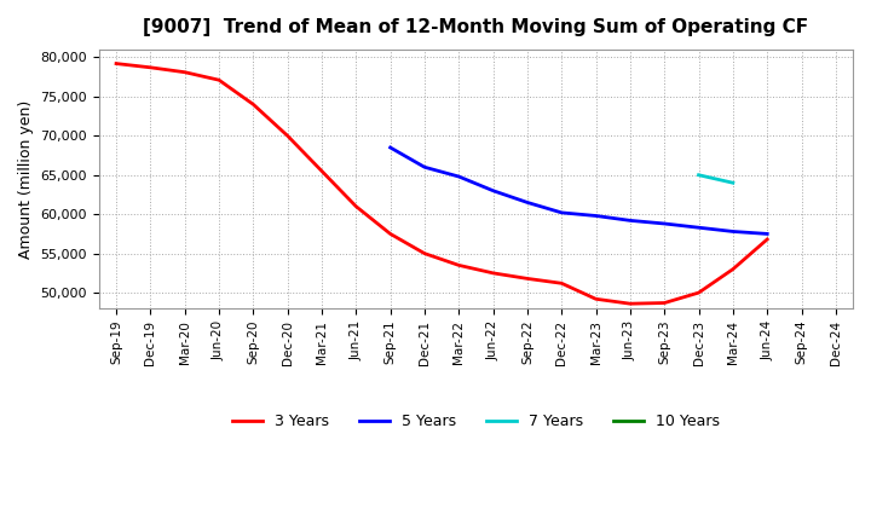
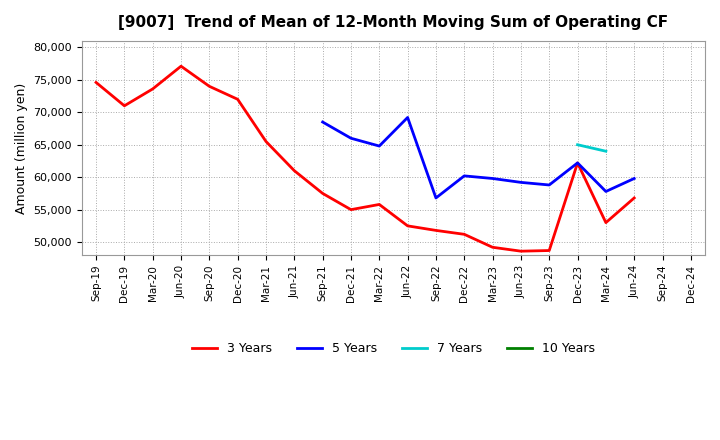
3 Years/Sep-19: 79,200 -> 74,600
3 Years/Dec-19: 78,700 -> 71,000
3 Years/Mar-20: 78,100 -> 73,600
3 Years/Dec-20: 70,000 -> 72,000
3 Years/Mar-22: 53,500 -> 55,800
5 Years/Jun-22: 63,000 -> 69,200
5 Years/Sep-22: 61,500 -> 56,800
3 Years/Dec-23: 50,000 -> 62,200
5 Years/Dec-23: 58,300 -> 62,200
5 Years/Jun-24: 57,500 -> 59,800
